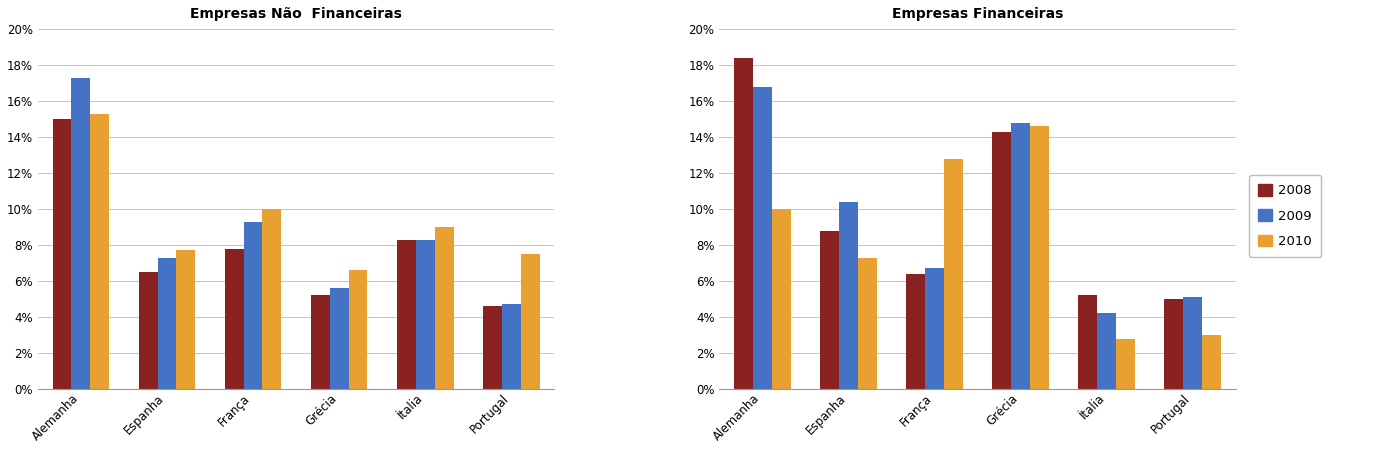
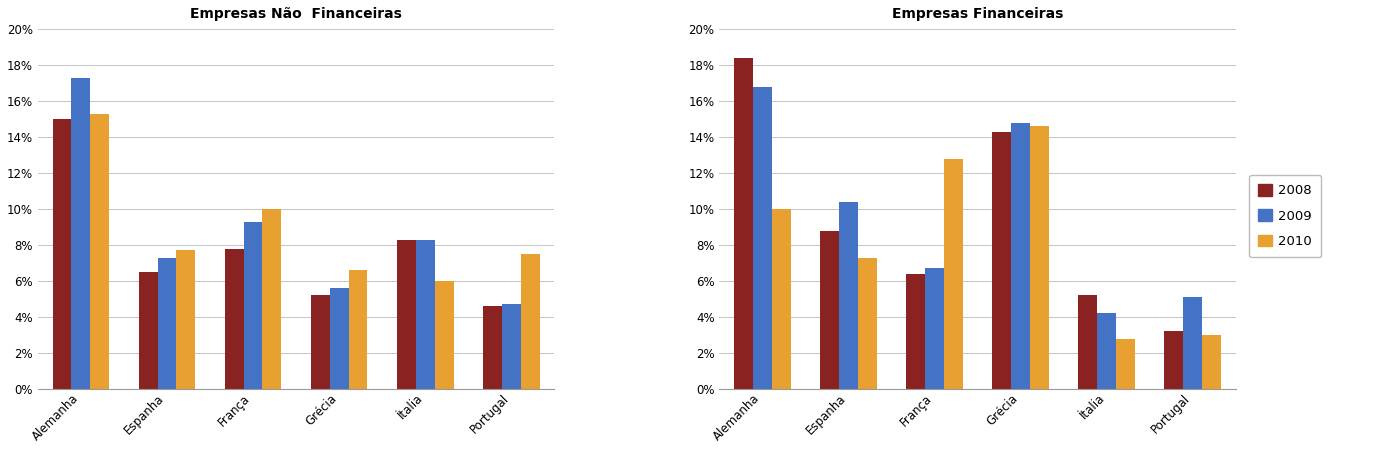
Empresas Não Financeiras/2010/Ítalia: 9.0% -> 6.0%
Empresas Financeiras/2008/Portugal: 5.0% -> 3.2%
